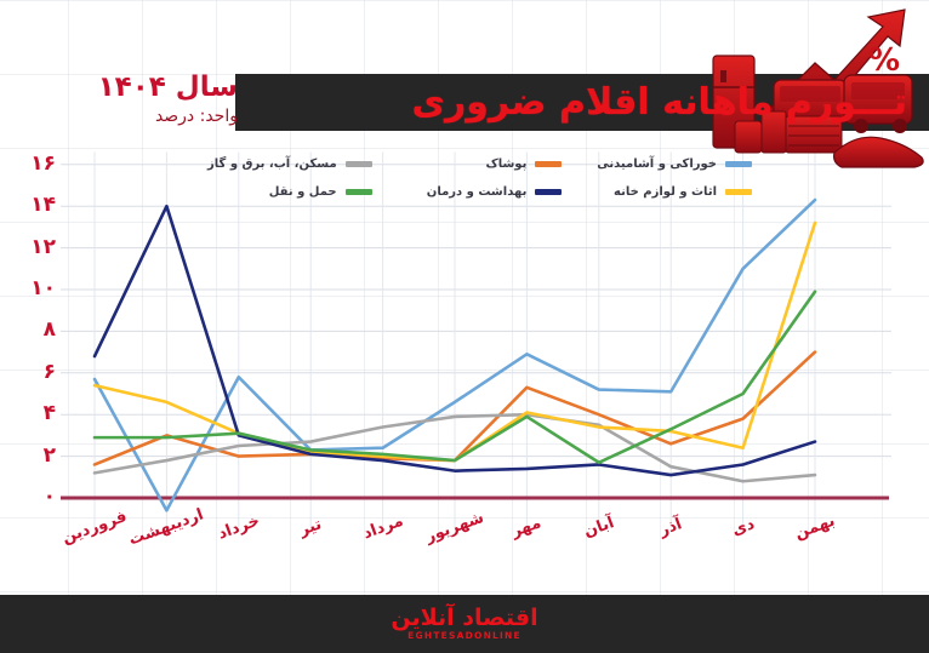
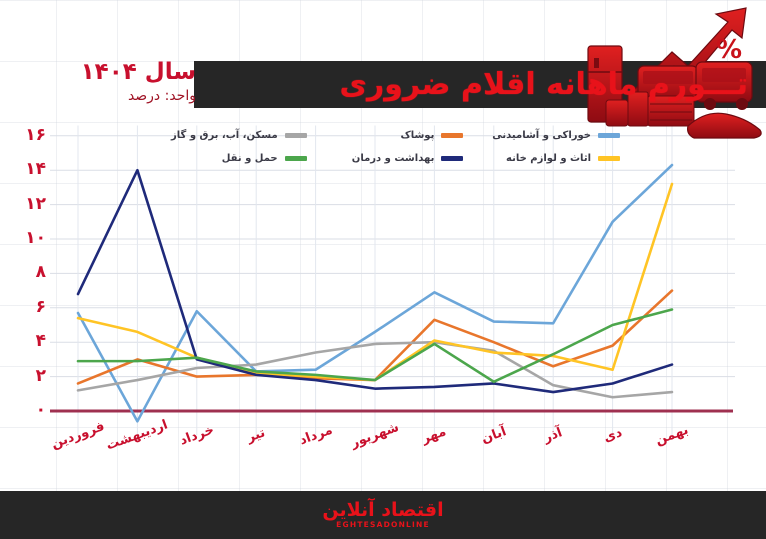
حمل و نقل/بهمن: 9.9 -> 5.9
